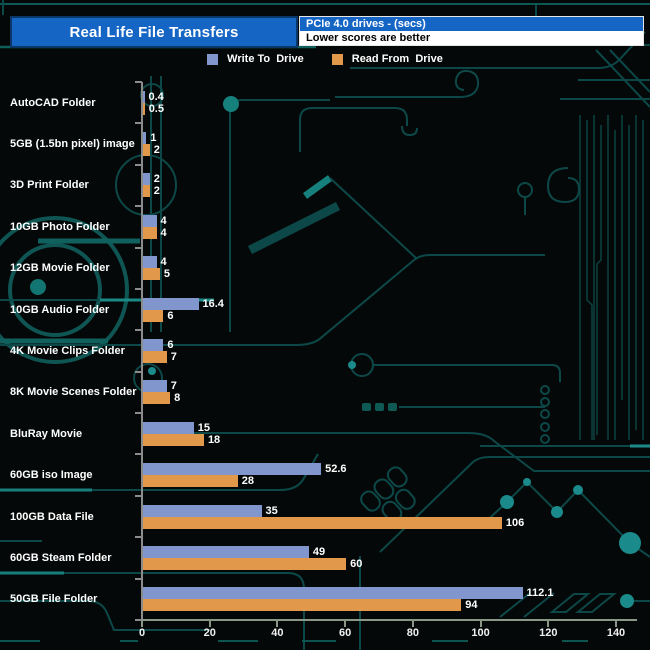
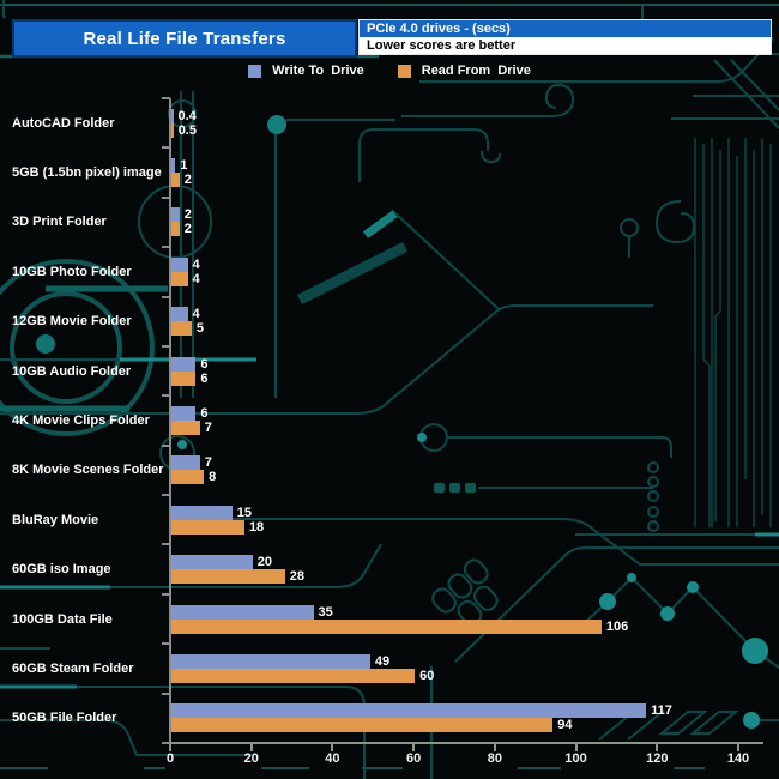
Write To Drive/10GB Audio Folder: 16.4 -> 6
Write To Drive/60GB iso Image: 52.6 -> 20
Write To Drive/50GB File Folder: 112.1 -> 117
